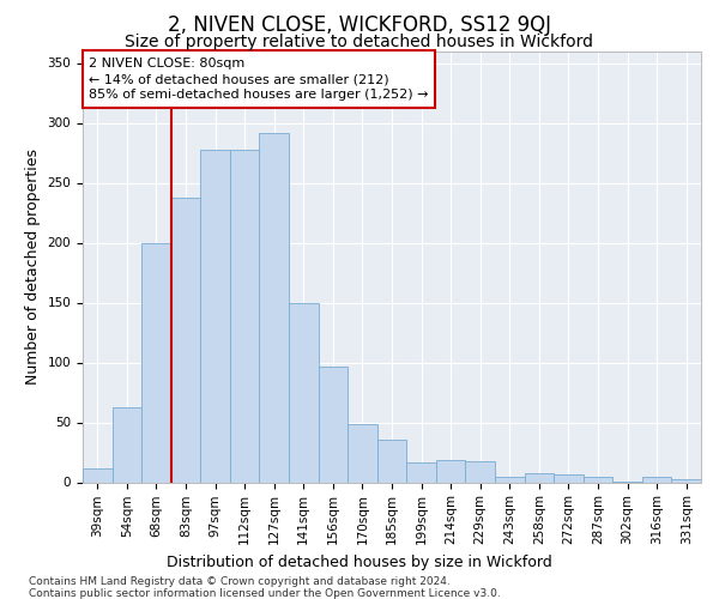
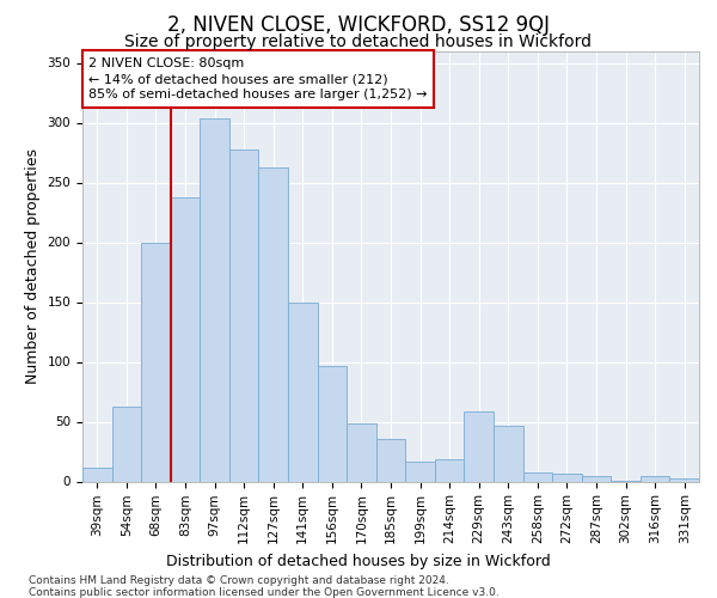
97sqm: 278 -> 304
127sqm: 292 -> 263
229sqm: 18 -> 59
243sqm: 5 -> 47
